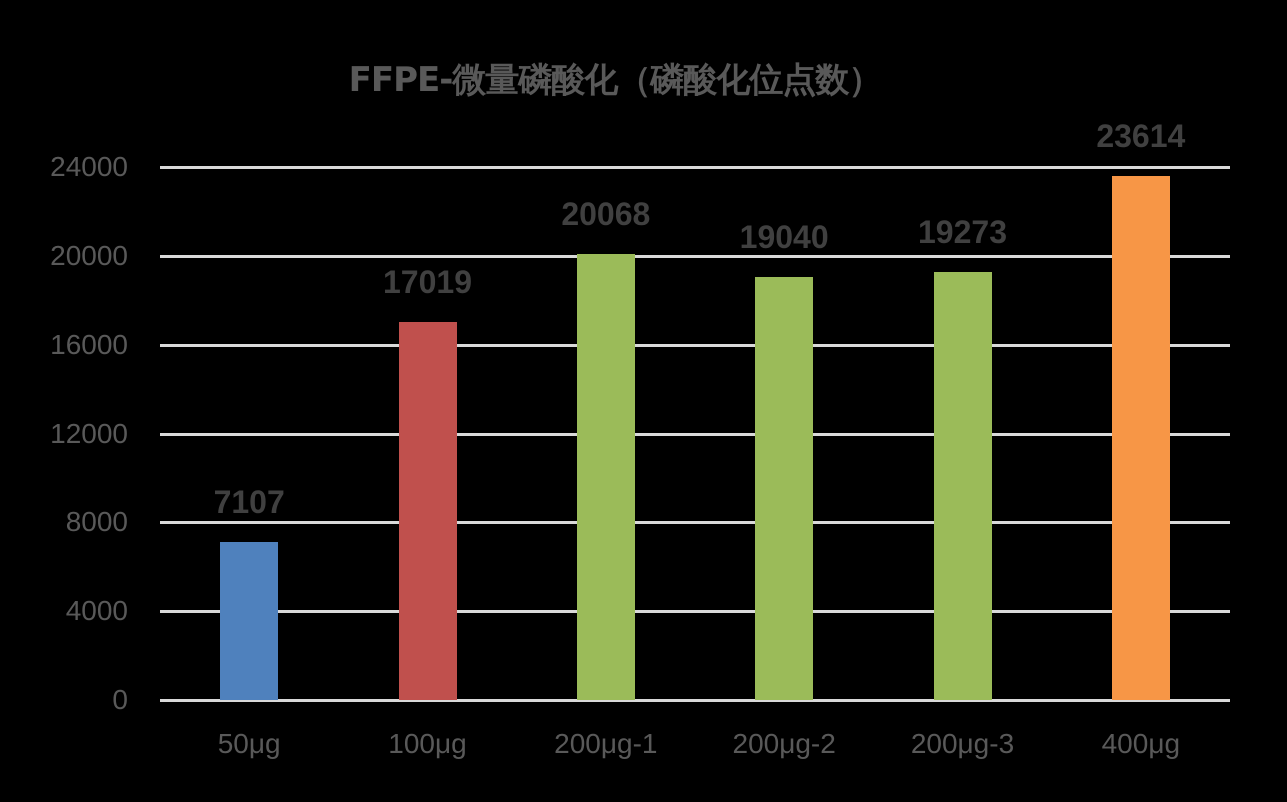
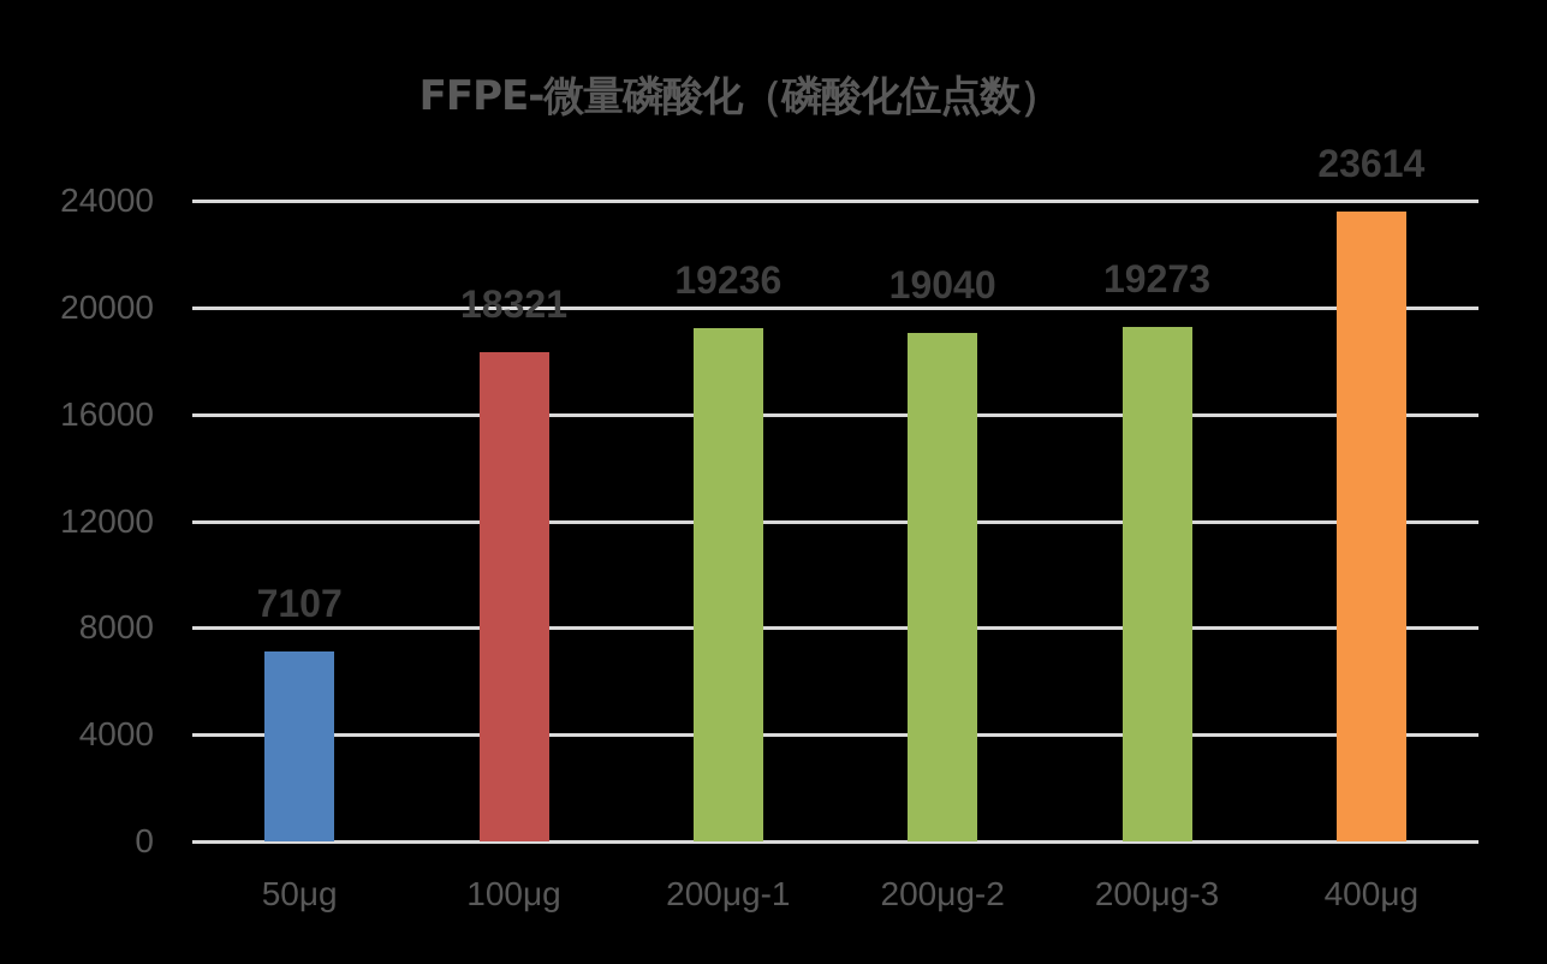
100μg: 17019 -> 18321
200μg-1: 20068 -> 19236
